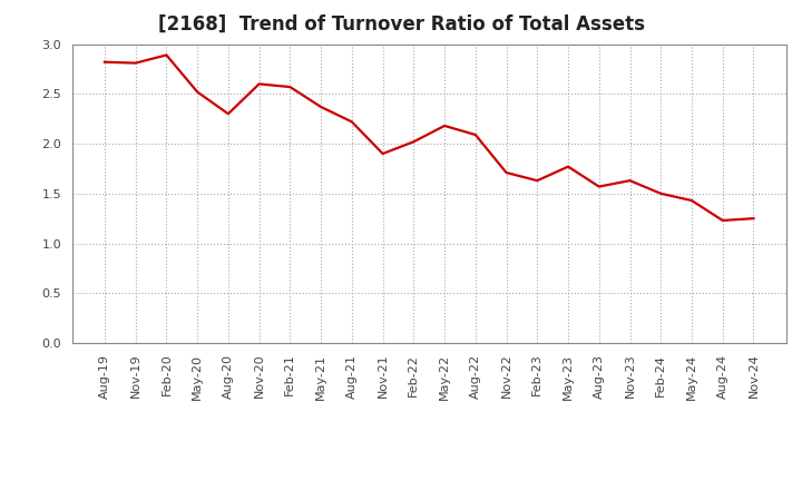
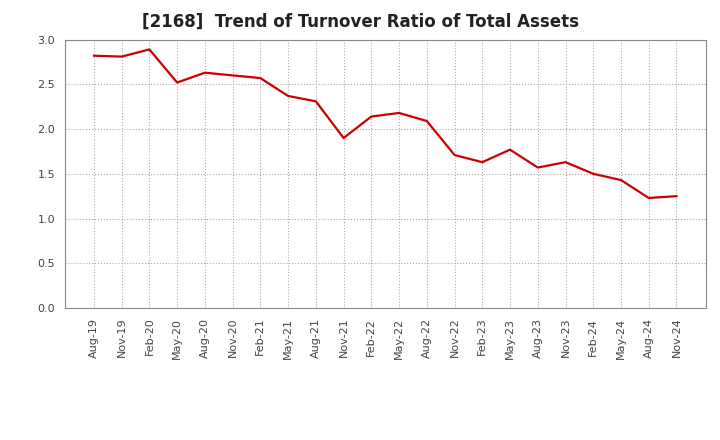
Aug-20: 2.30 -> 2.63
Aug-21: 2.22 -> 2.31
Feb-22: 2.02 -> 2.14
